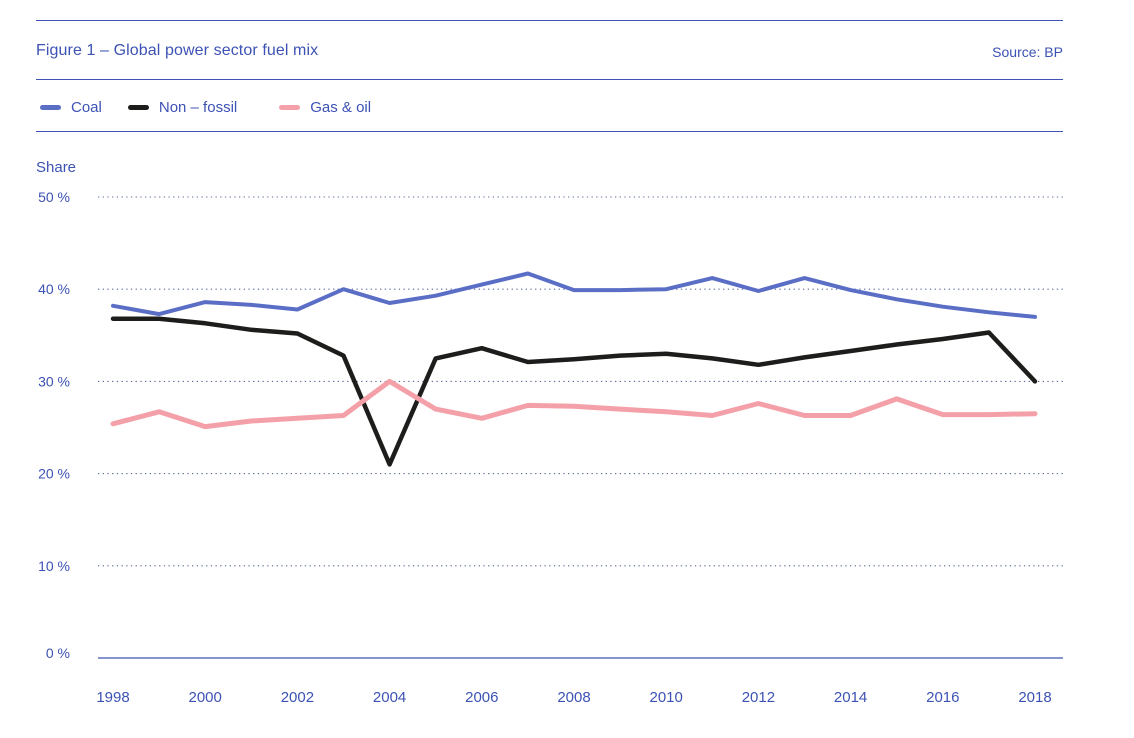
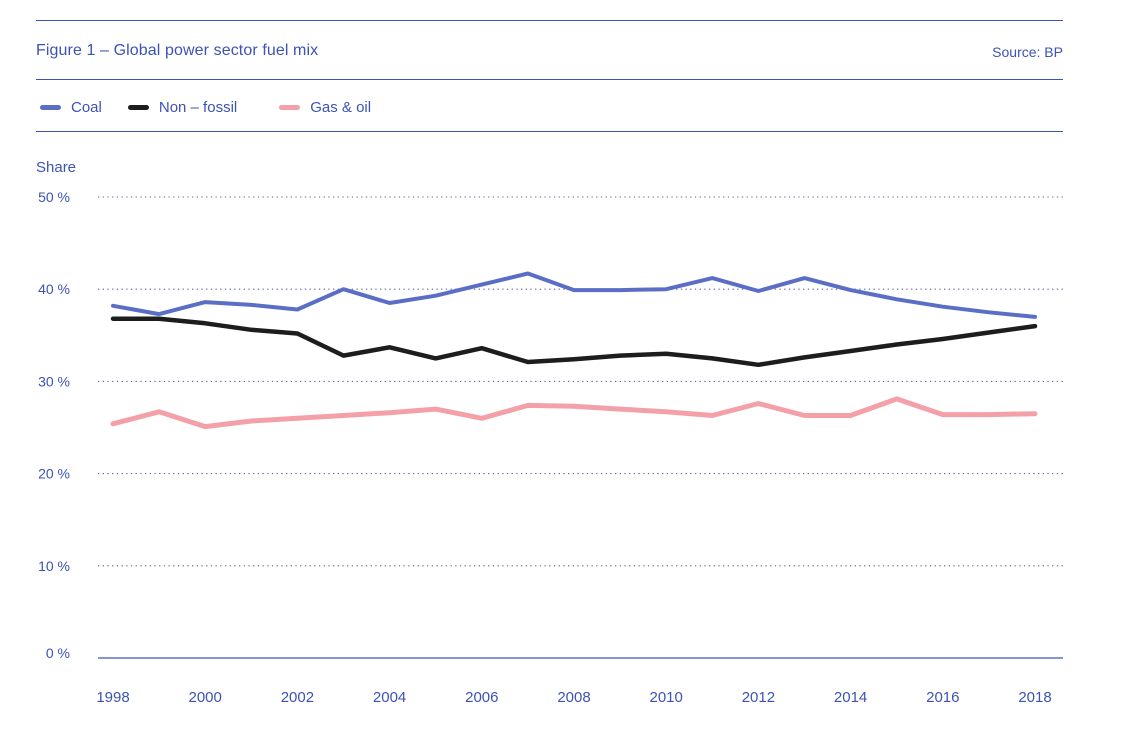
Non – fossil/2004: 21% -> 34%
Gas & oil/2004: 30% -> 27%
Non – fossil/2018: 30% -> 36%
